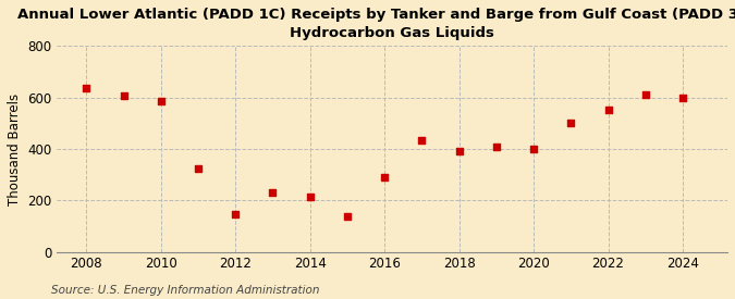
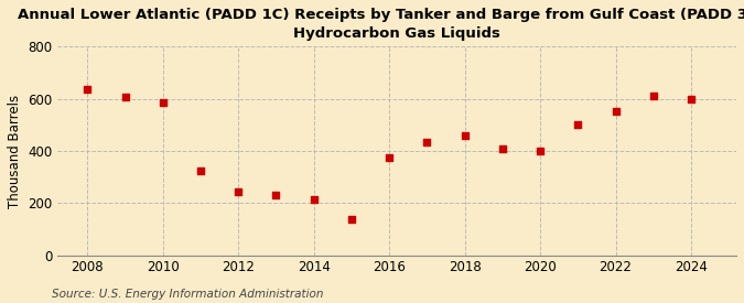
2012: 148 -> 245
2016: 290 -> 375
2018: 390 -> 460
